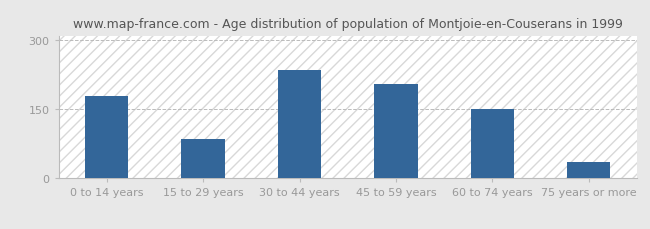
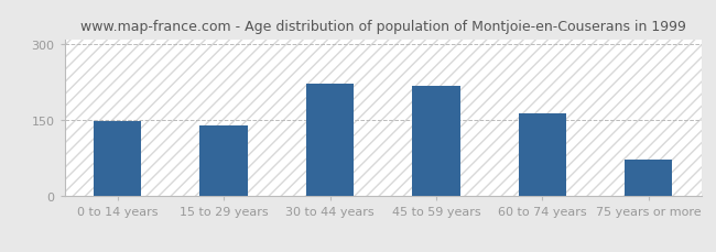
0 to 14 years: 180 -> 148
15 to 29 years: 85 -> 141
30 to 44 years: 235 -> 222
45 to 59 years: 205 -> 218
60 to 74 years: 150 -> 164
75 years or more: 35 -> 73
